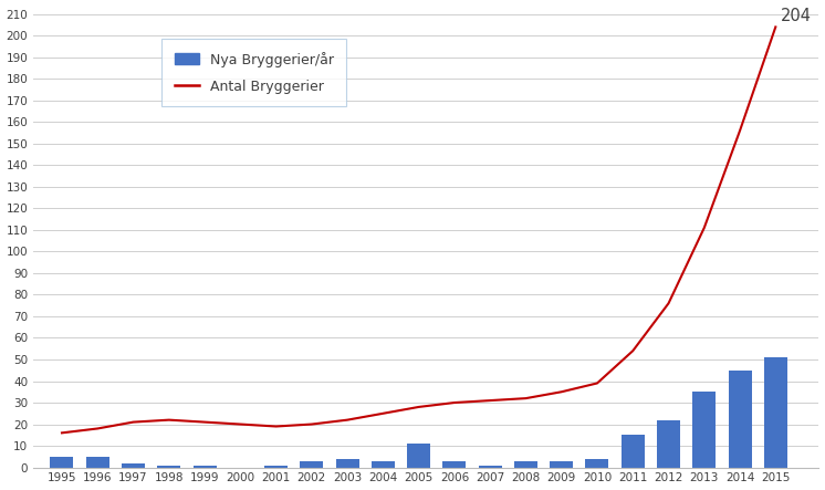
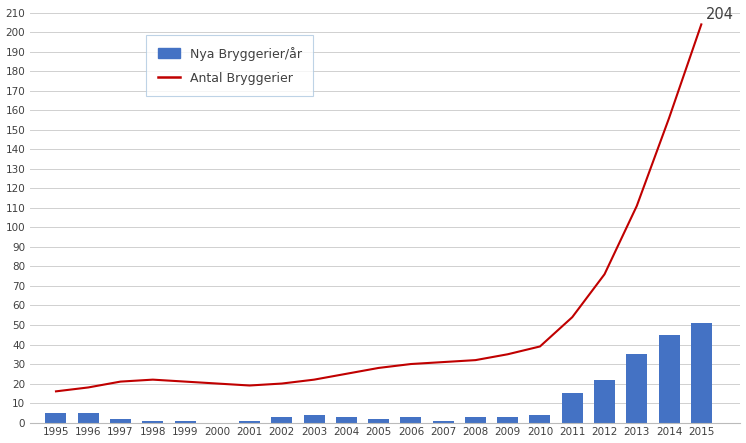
Nya Bryggerier/år/2005: 11 -> 2
